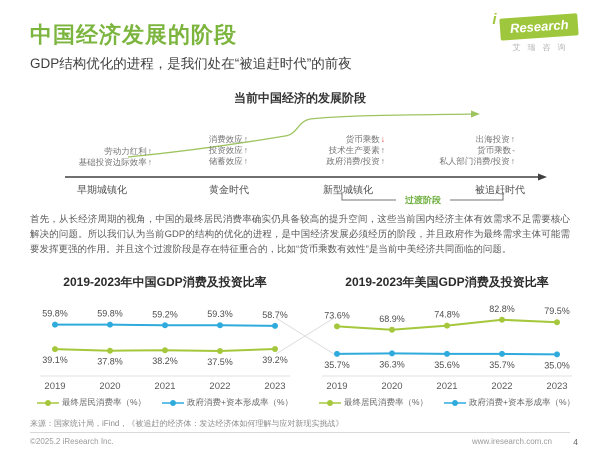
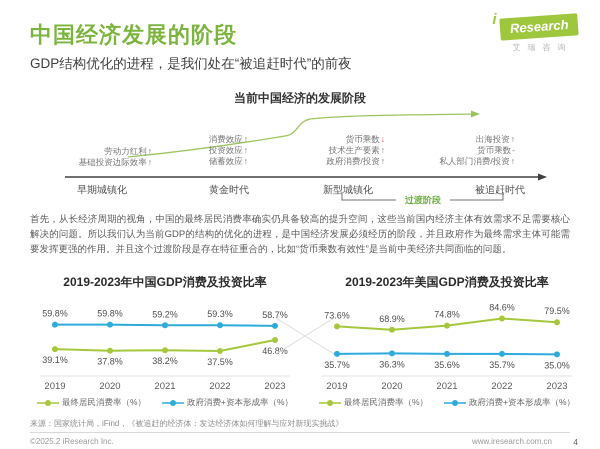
2019-2023年中国GDP消费及投资比率/最终居民消费率（%）/2023: 39.2% -> 46.8%
2019-2023年美国GDP消费及投资比率/最终居民消费率（%）/2022: 82.8% -> 84.6%
